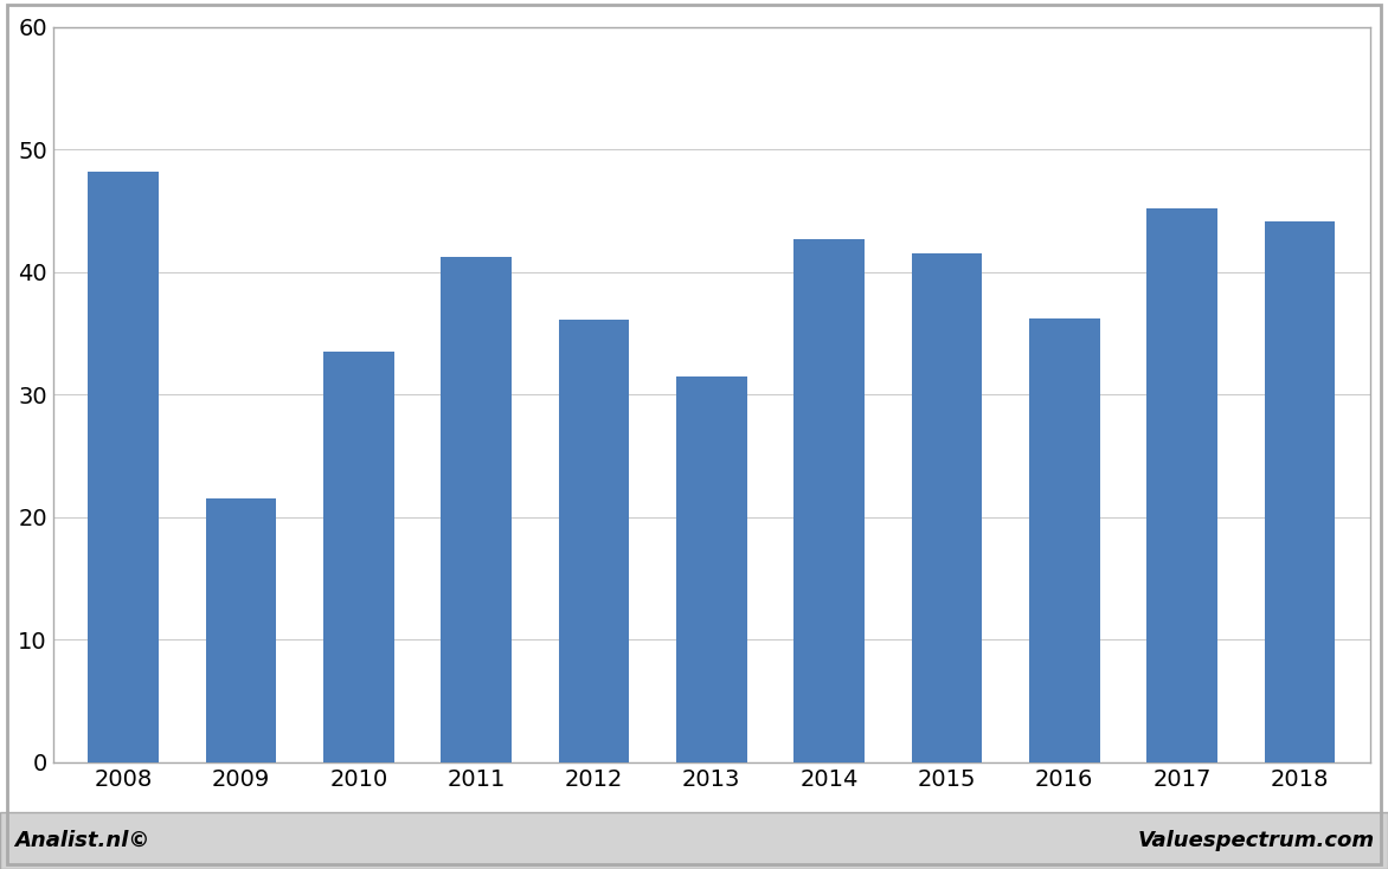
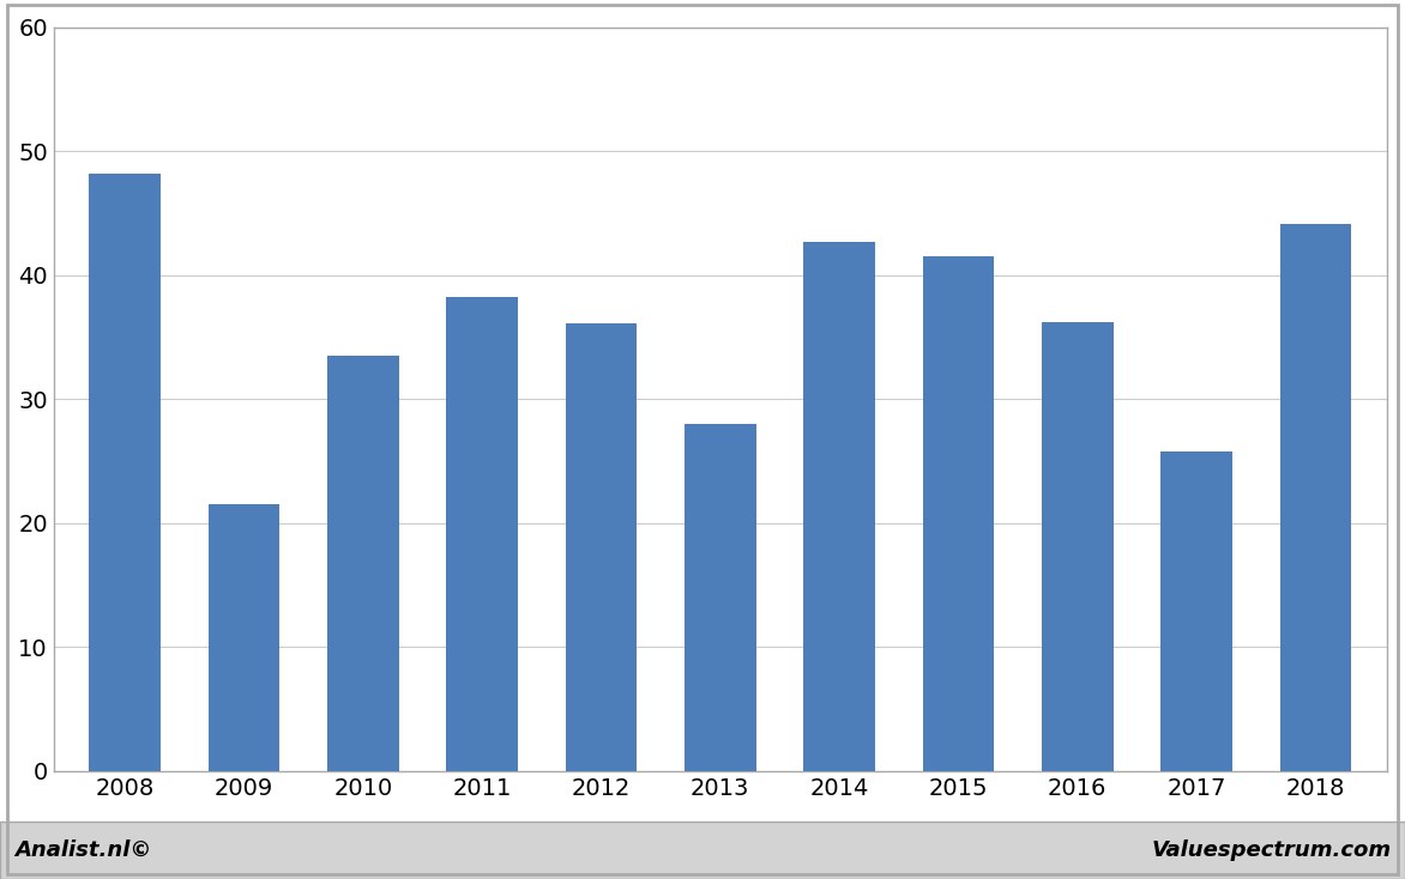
2011: 41.2 -> 38.2
2013: 31.5 -> 28.0
2017: 45.2 -> 25.8
